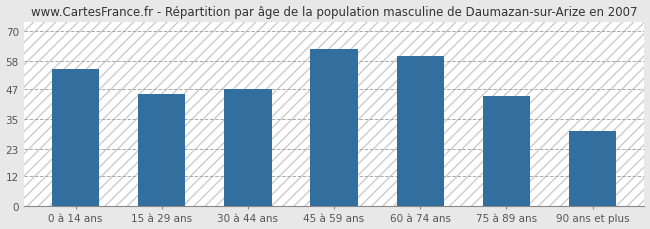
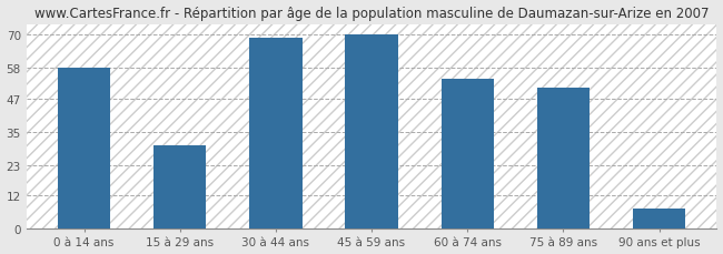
0 à 14 ans: 55 -> 58
15 à 29 ans: 45 -> 30
30 à 44 ans: 47 -> 69
45 à 59 ans: 63 -> 70
60 à 74 ans: 60 -> 54
75 à 89 ans: 44 -> 51
90 ans et plus: 30 -> 7
